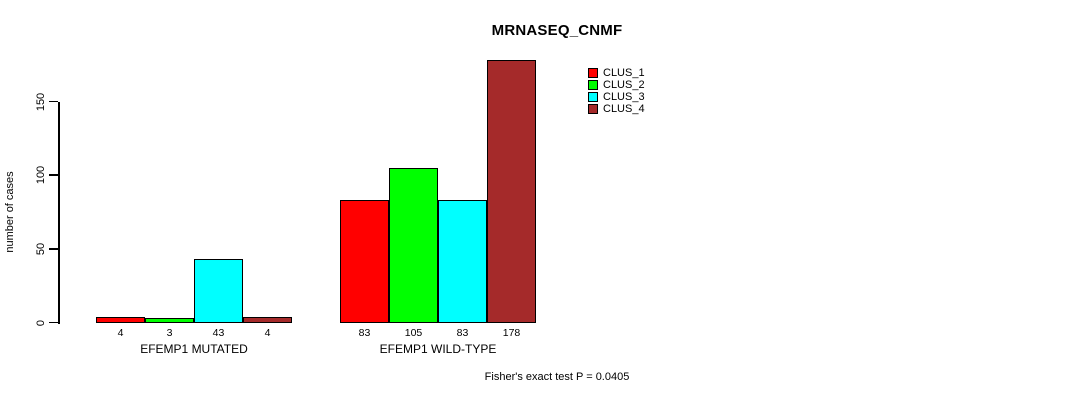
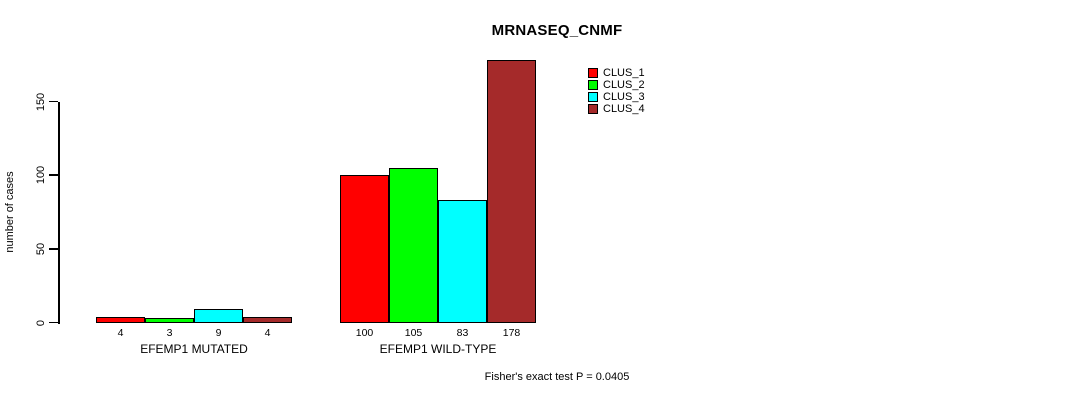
CLUS_3/EFEMP1 MUTATED: 43 -> 9
CLUS_1/EFEMP1 WILD-TYPE: 83 -> 100
